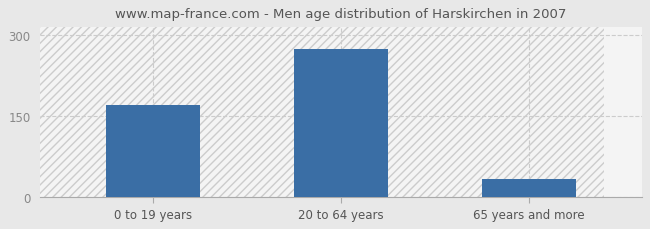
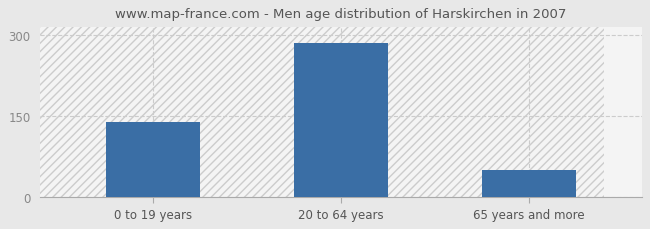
0 to 19 years: 170 -> 140
20 to 64 years: 274 -> 285
65 years and more: 34 -> 50
